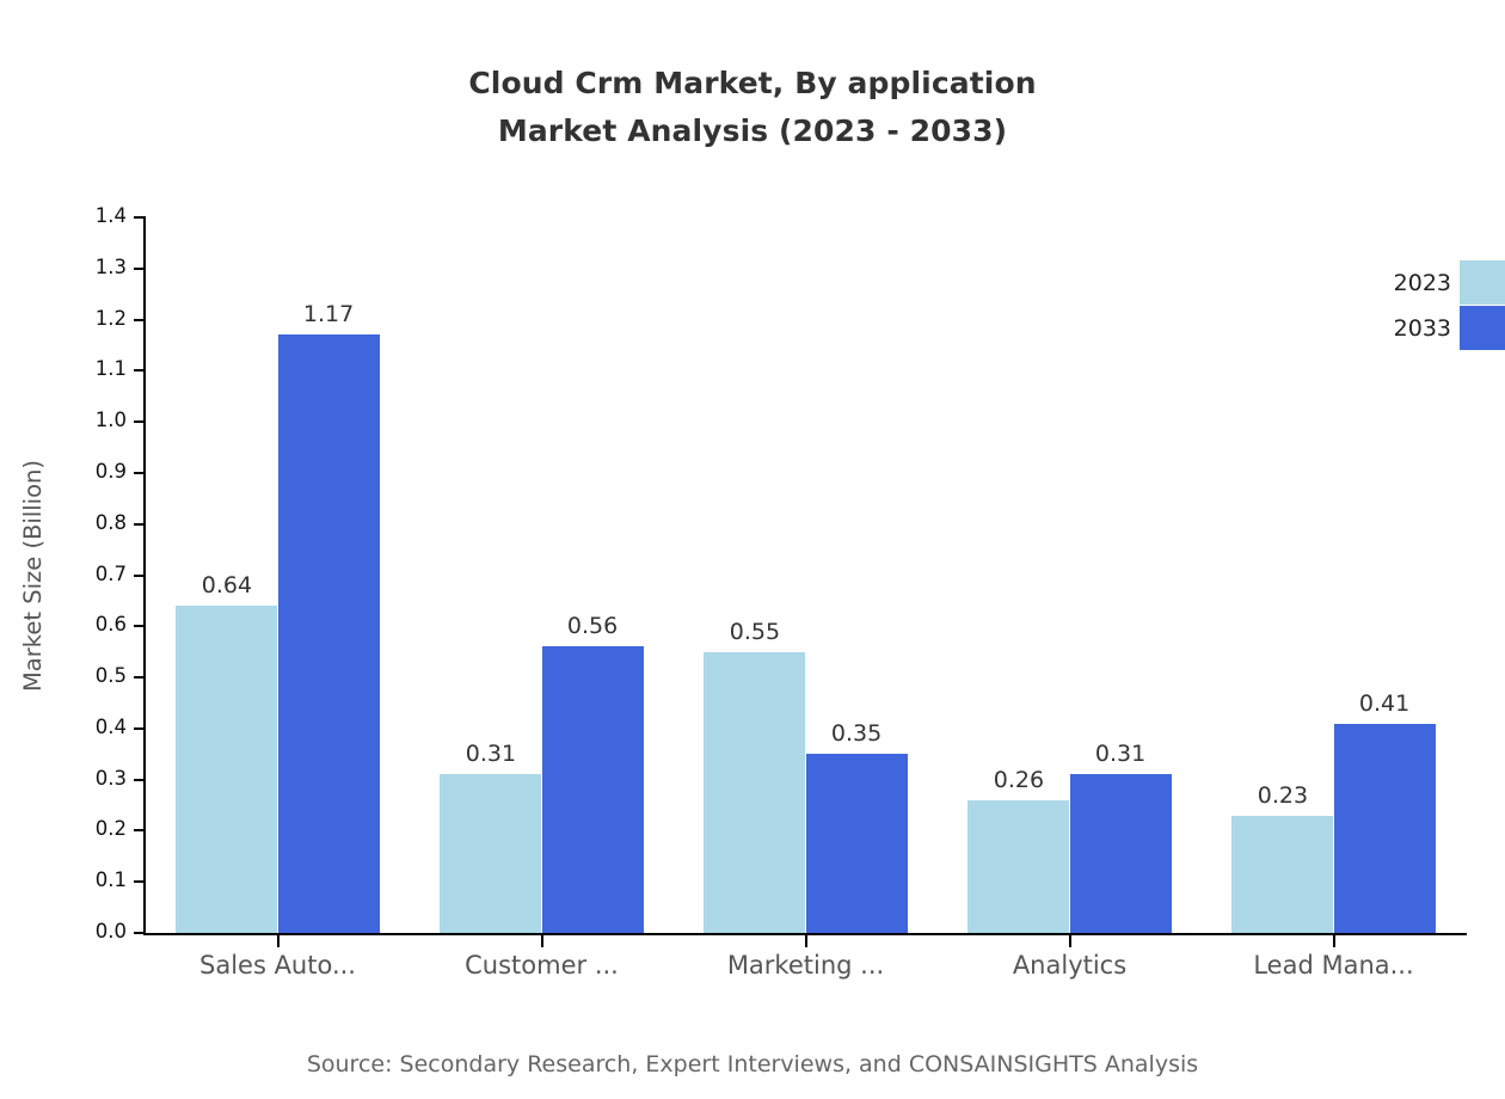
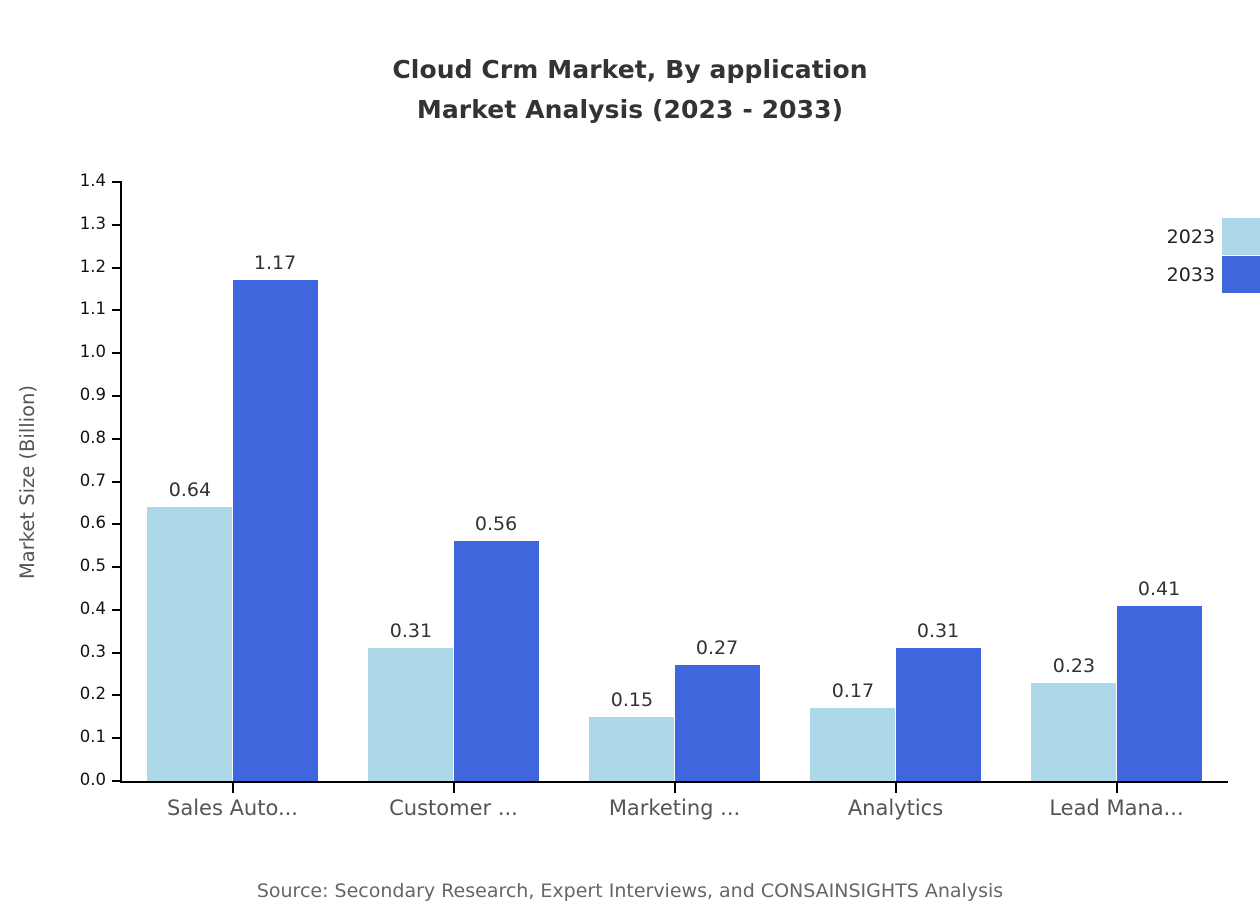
2023/Marketing ...: 0.55 -> 0.15
2033/Marketing ...: 0.35 -> 0.27
2023/Analytics: 0.26 -> 0.17
